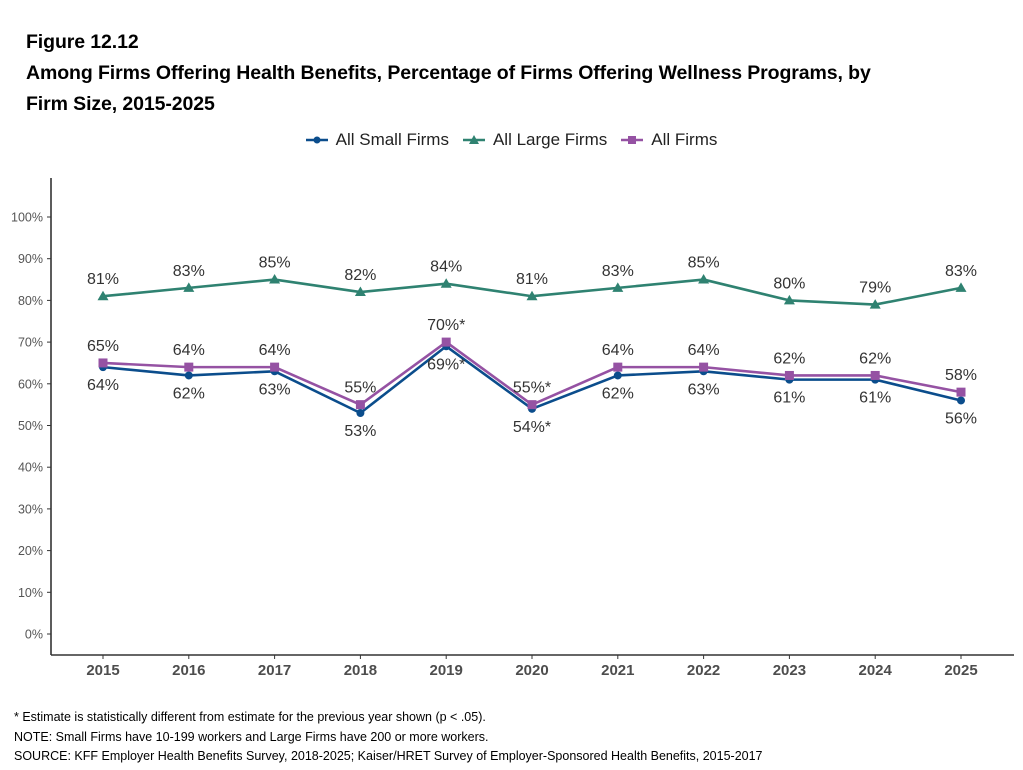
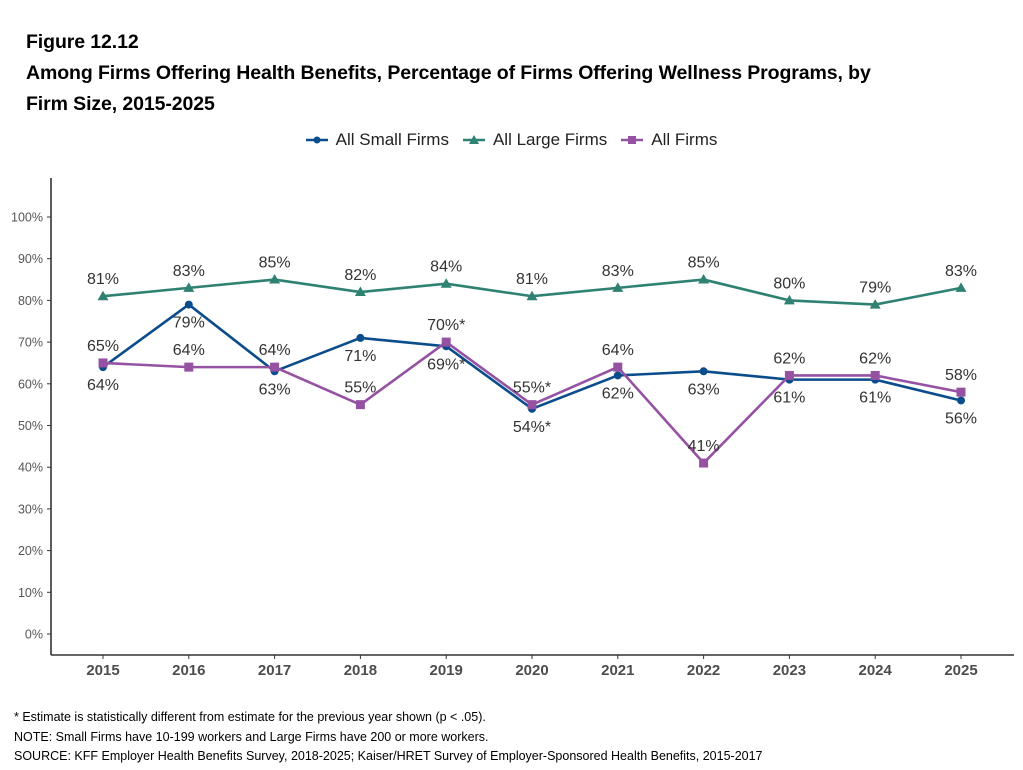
All Small Firms/2016: 62% -> 79%
All Small Firms/2018: 53% -> 71%
All Firms/2022: 64% -> 41%
